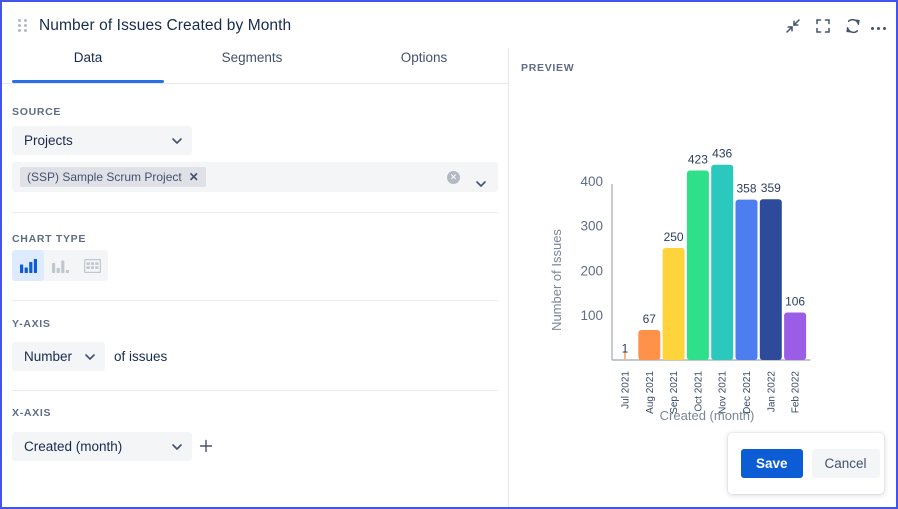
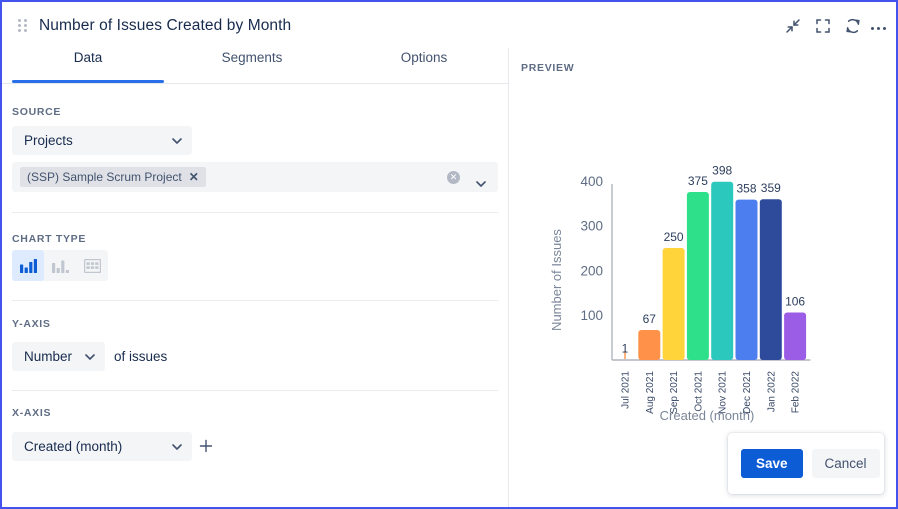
Oct 2021: 423 -> 375
Nov 2021: 436 -> 398
